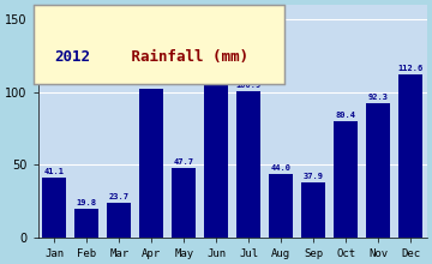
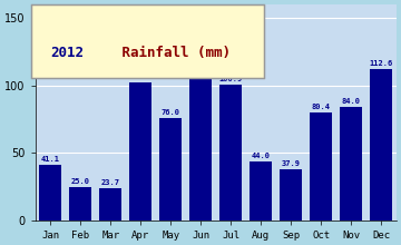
Feb: 20 -> 25
May: 48 -> 76
Nov: 92 -> 84
